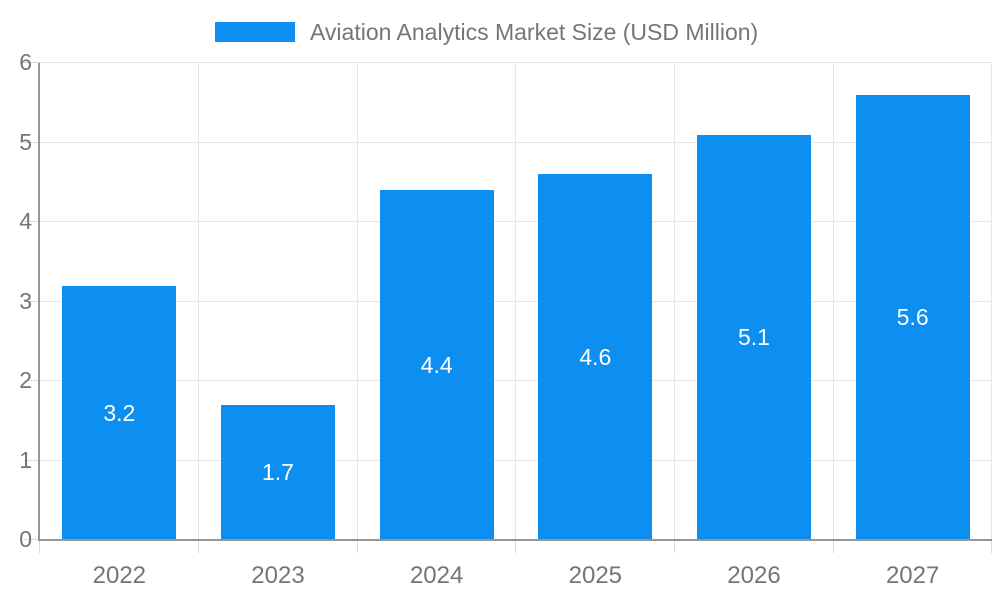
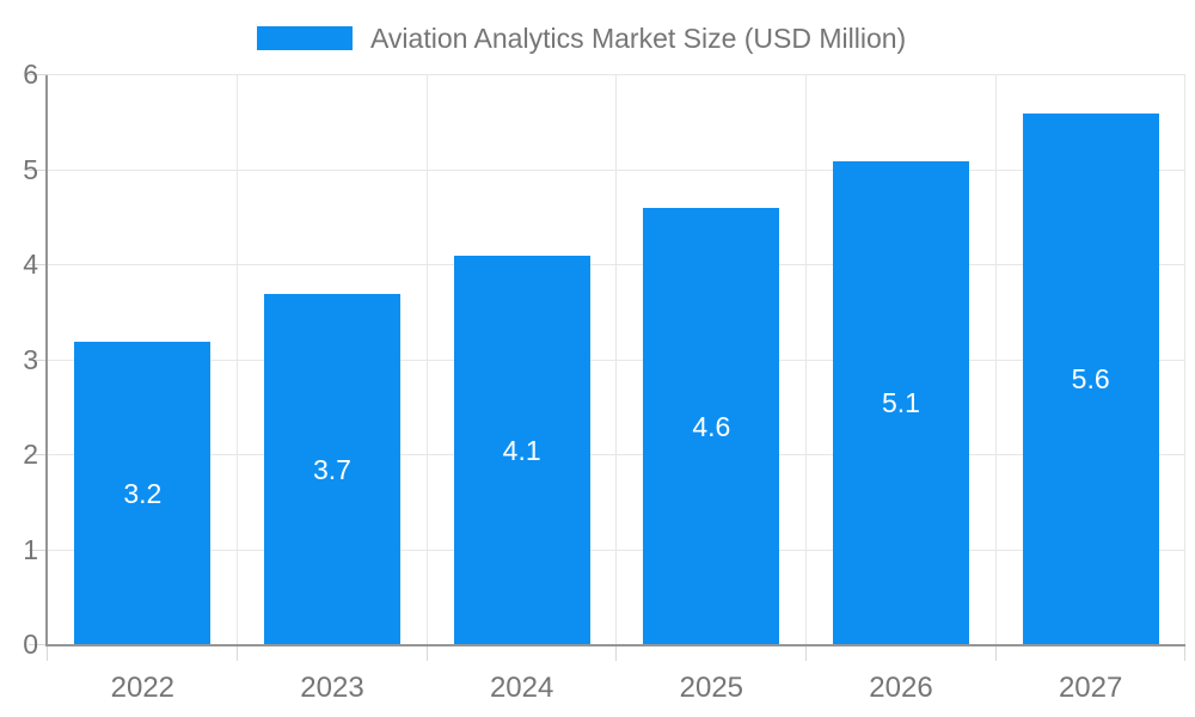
2023: 1.7 -> 3.7
2024: 4.4 -> 4.1
